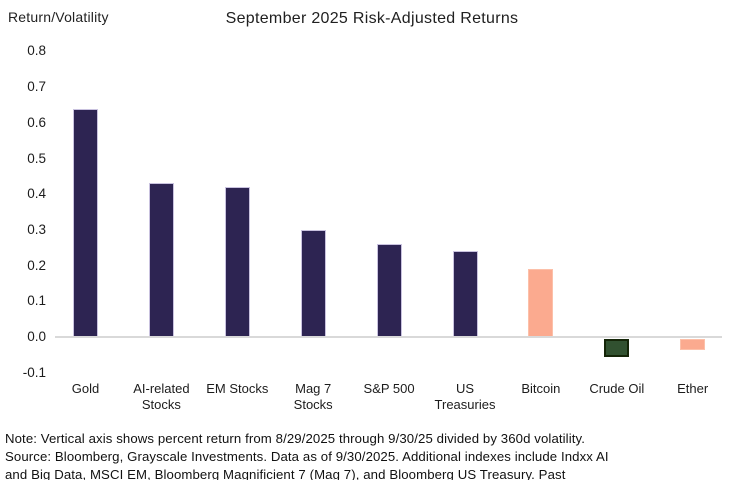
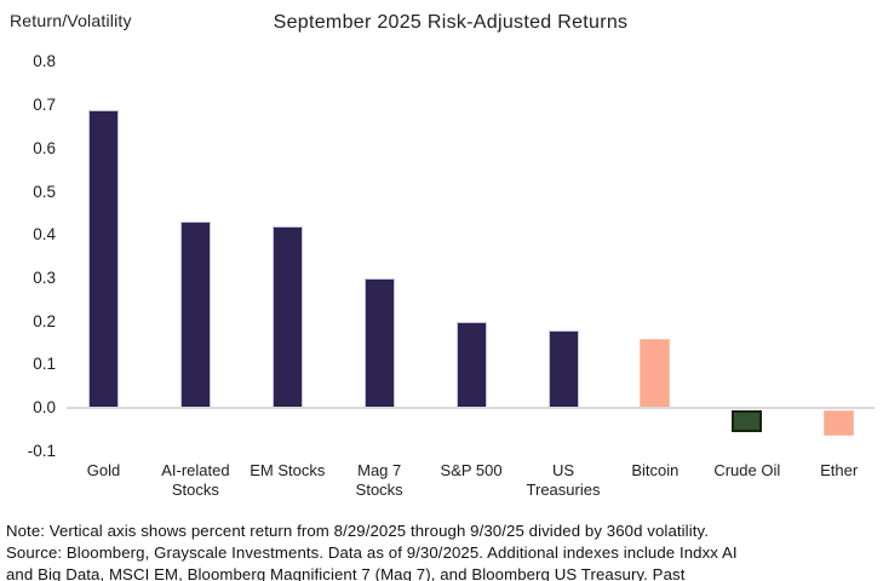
Gold: 0.64 -> 0.69
S&P 500: 0.26 -> 0.20
US Treasuries: 0.24 -> 0.18
Bitcoin: 0.19 -> 0.16
Ether: -0.03 -> -0.06
